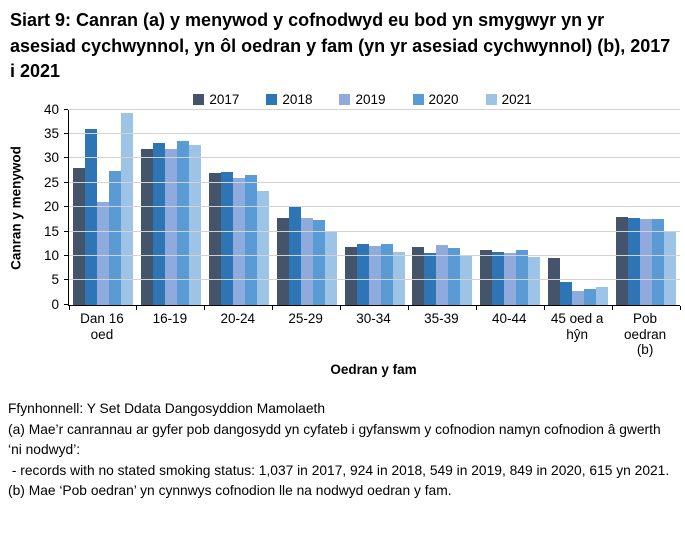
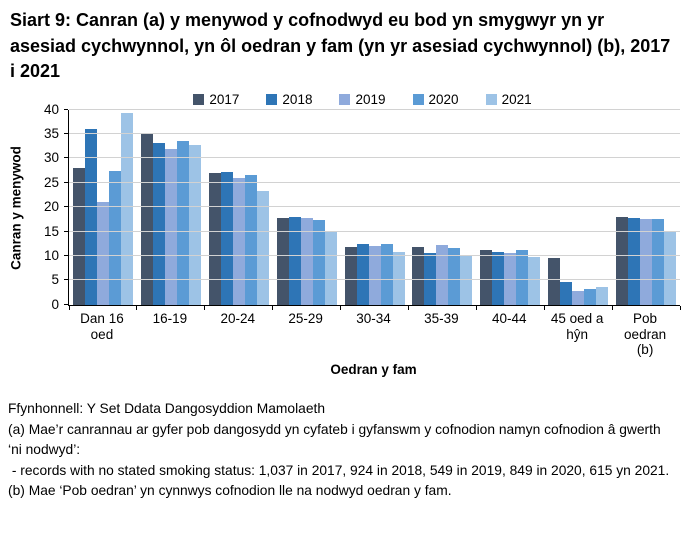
2017/16-19: 32 -> 35
2018/25-29: 20 -> 18
